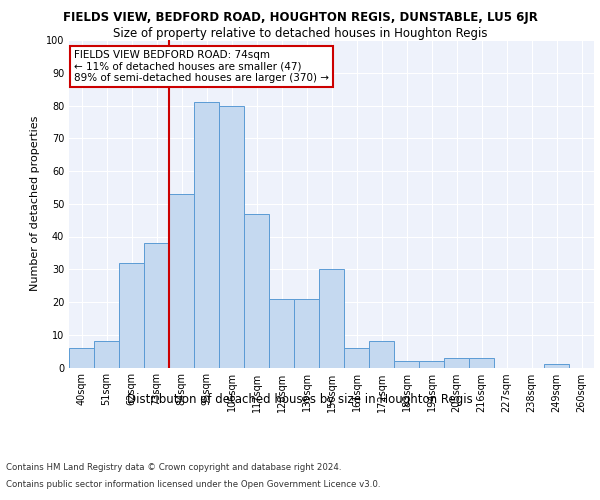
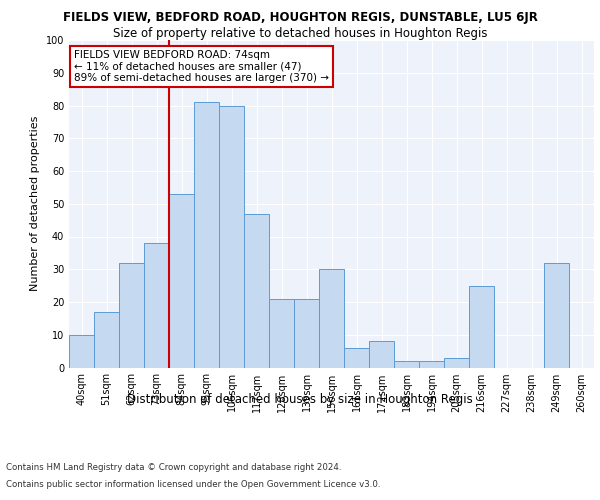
40sqm: 6 -> 10
51sqm: 8 -> 17
216sqm: 3 -> 25
249sqm: 1 -> 32
